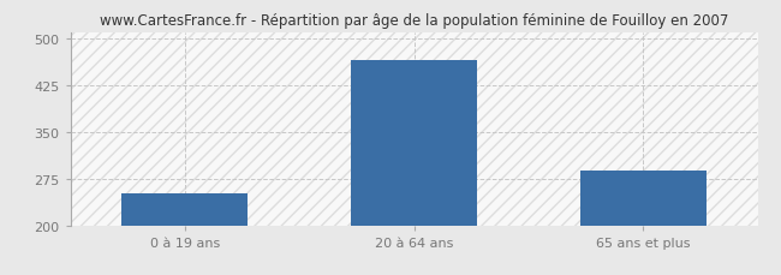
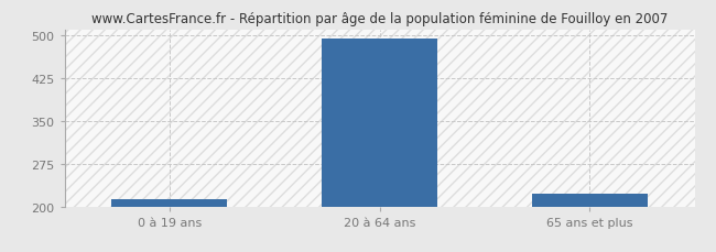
0 à 19 ans: 252 -> 213
20 à 64 ans: 464 -> 493
65 ans et plus: 288 -> 222
